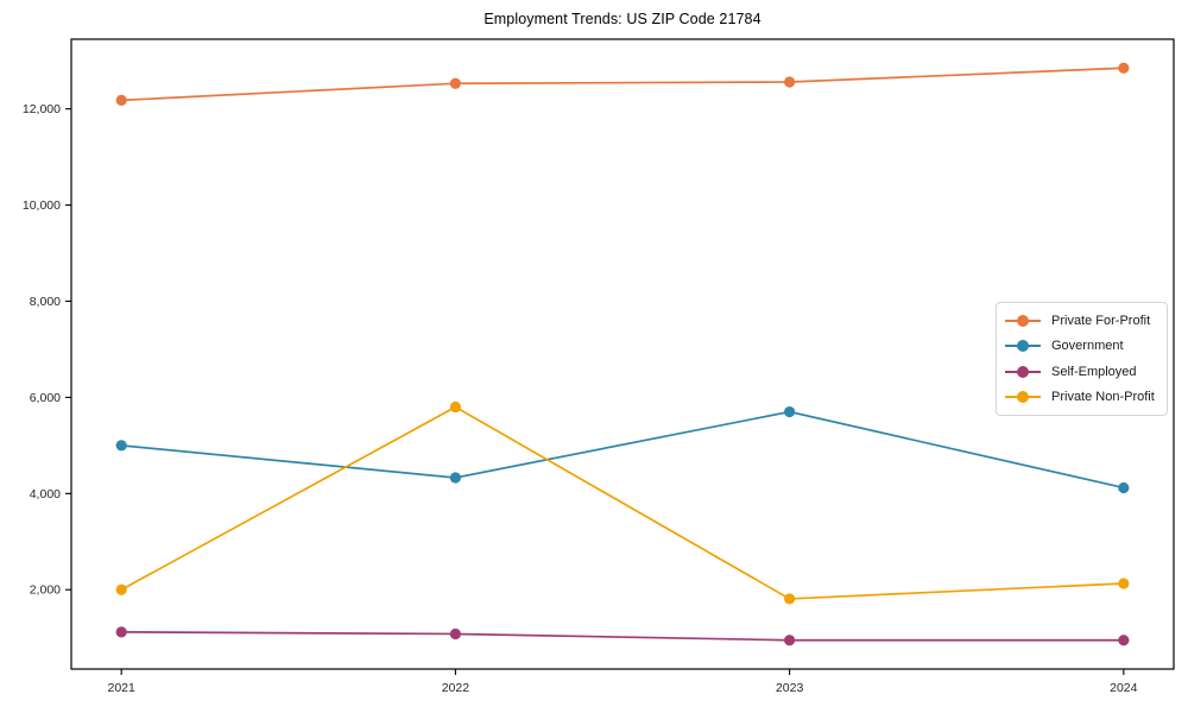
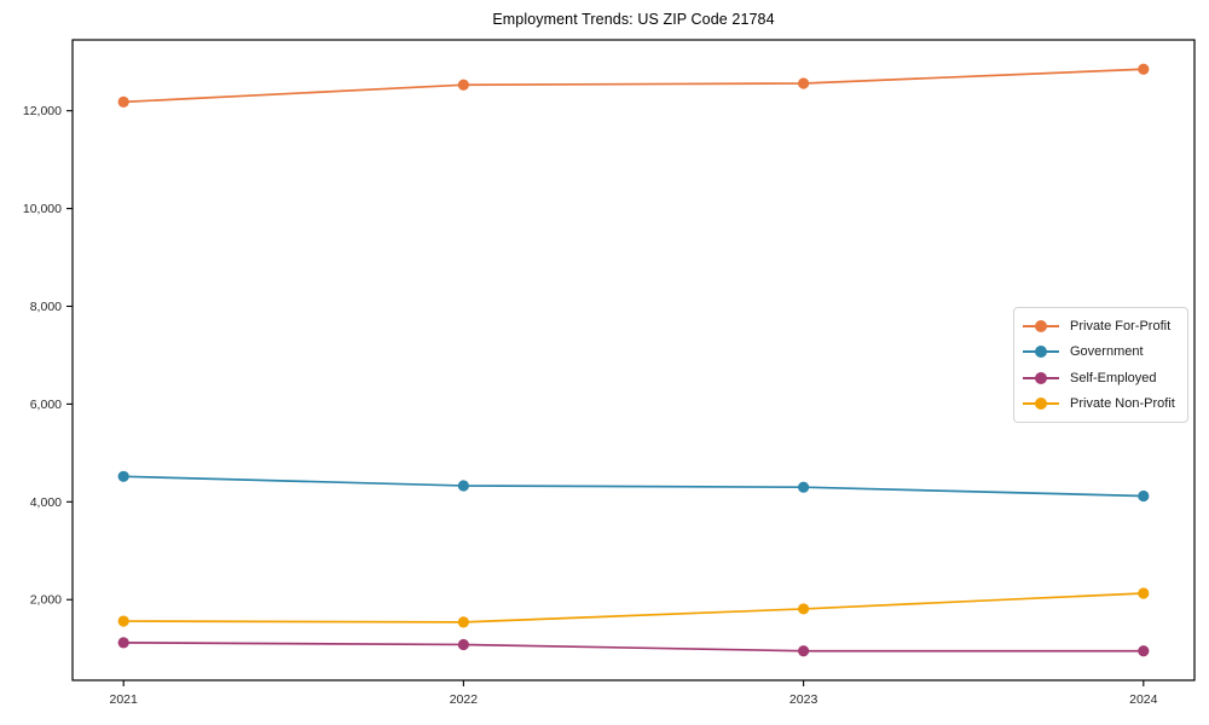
Government/2021: 5000 -> 4500
Private Non-Profit/2021: 2000 -> 1600
Private Non-Profit/2022: 5800 -> 1500
Government/2023: 5700 -> 4300
